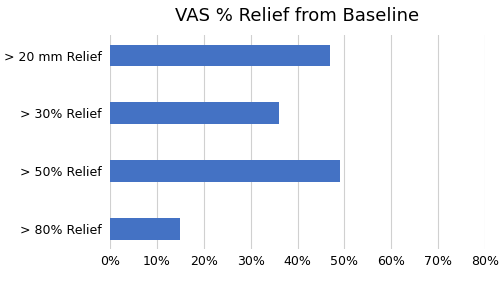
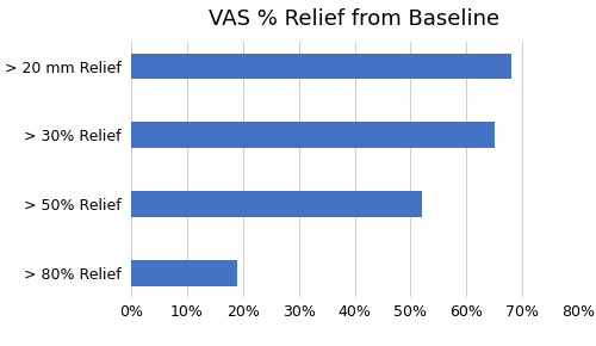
> 20 mm Relief: 47% -> 68%
> 30% Relief: 36% -> 65%
> 50% Relief: 49% -> 52%
> 80% Relief: 15% -> 19%
